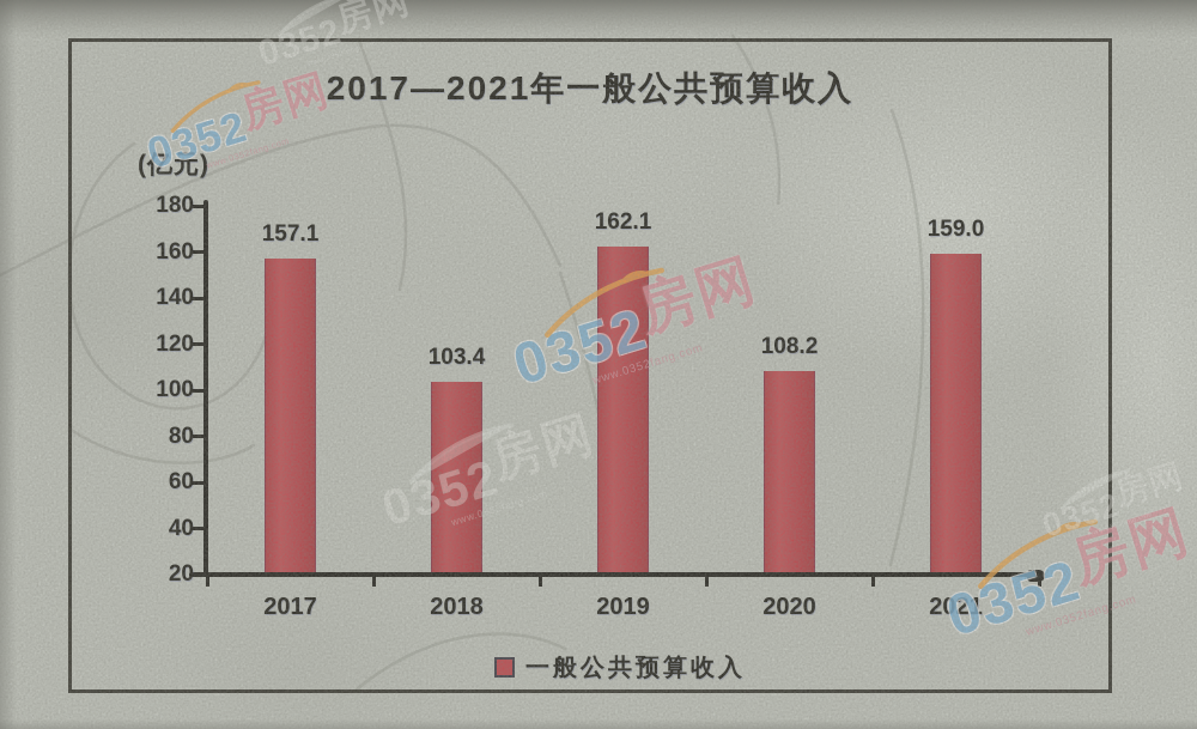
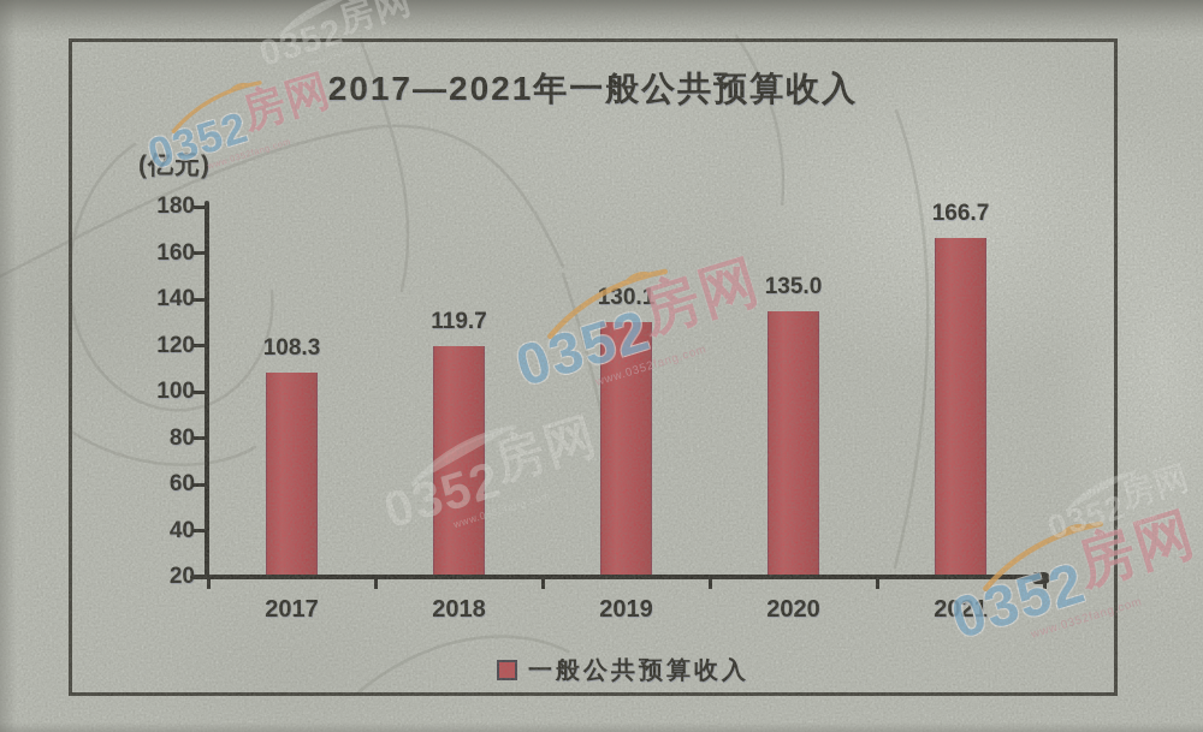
2017: 157.1 -> 108.3
2018: 103.4 -> 119.7
2019: 162.1 -> 130.1
2020: 108.2 -> 135.0
2021: 159.0 -> 166.7
